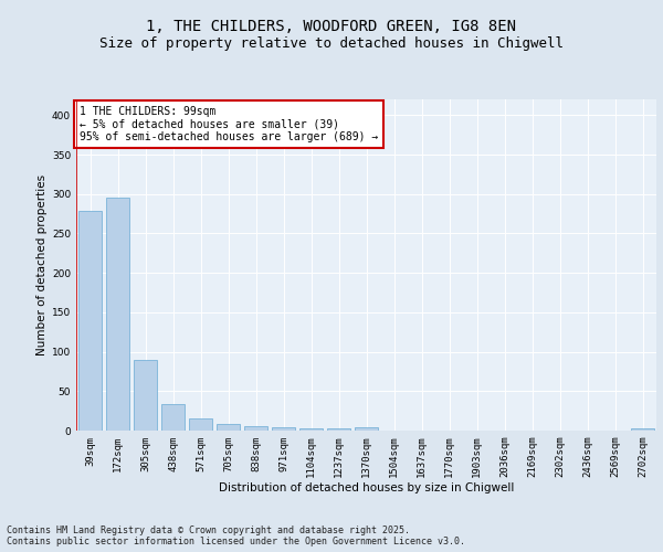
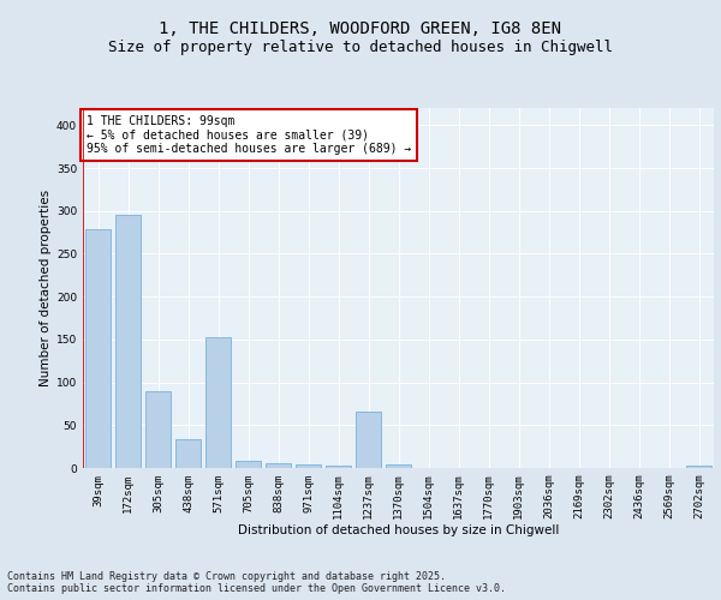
571sqm: 16 -> 152
1237sqm: 3 -> 66
